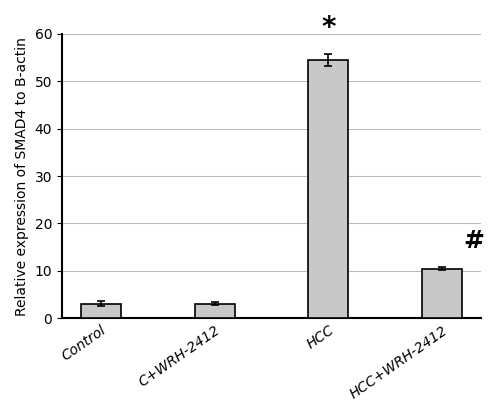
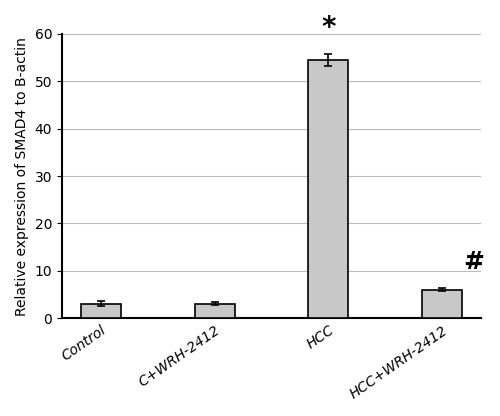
HCC+WRH-2412: 10.5 -> 6.0
